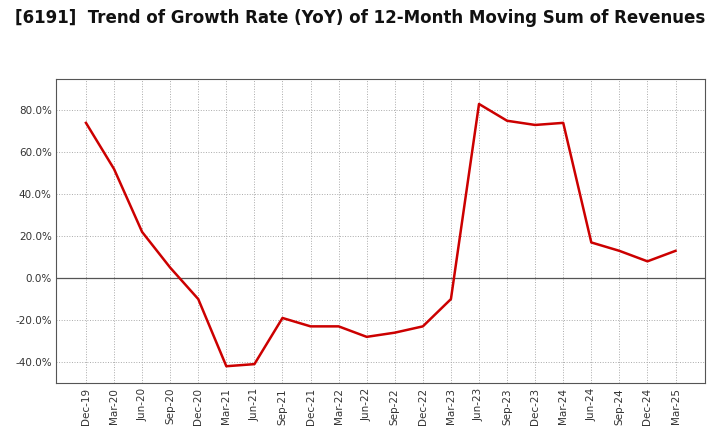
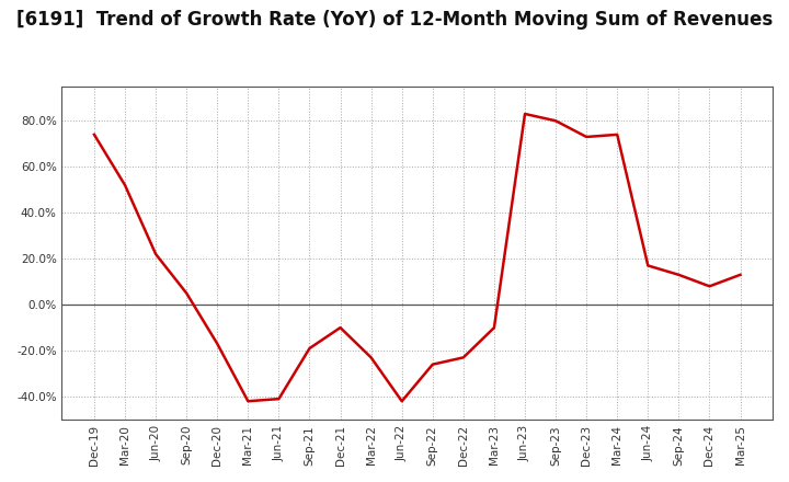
Dec-20: -10% -> -17%
Dec-21: -23% -> -10%
Jun-22: -28% -> -42%
Sep-23: 75% -> 80%
